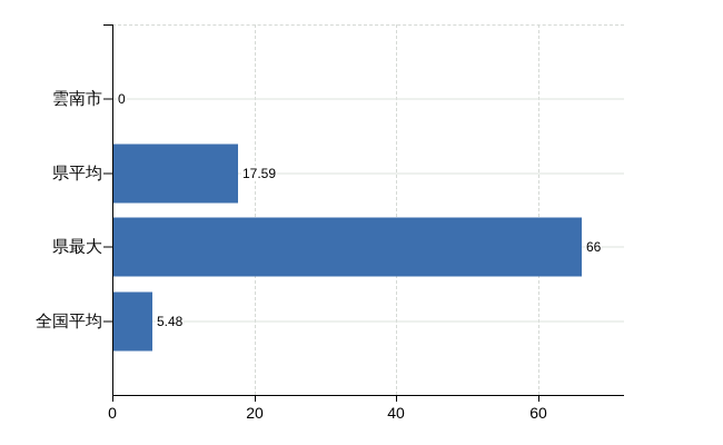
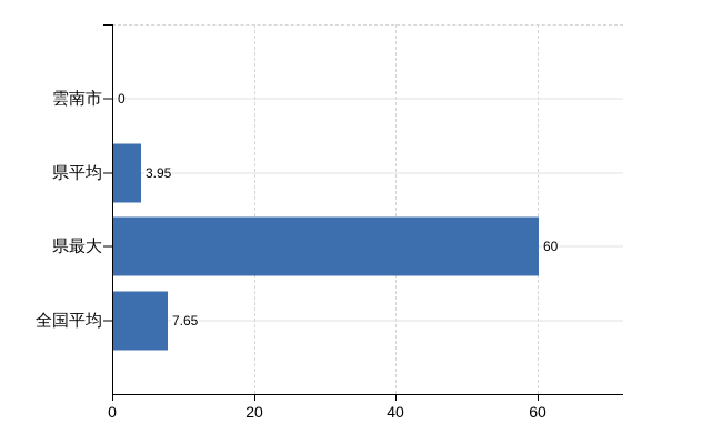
県平均: 17.59 -> 3.95
県最大: 66 -> 60
全国平均: 5.48 -> 7.65
